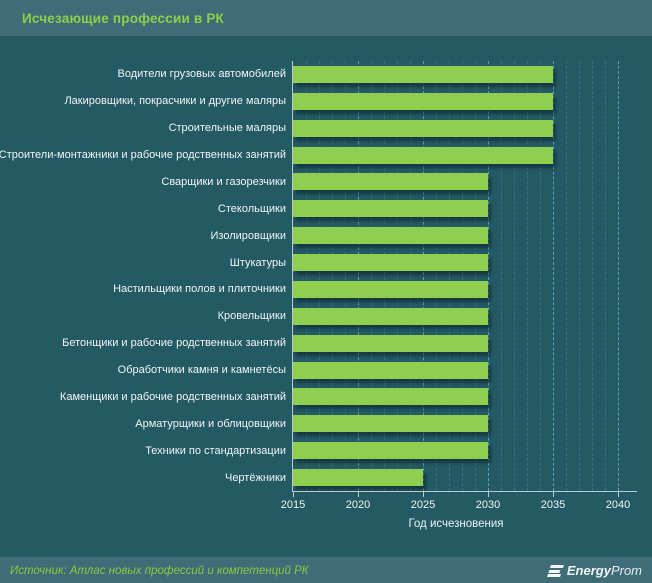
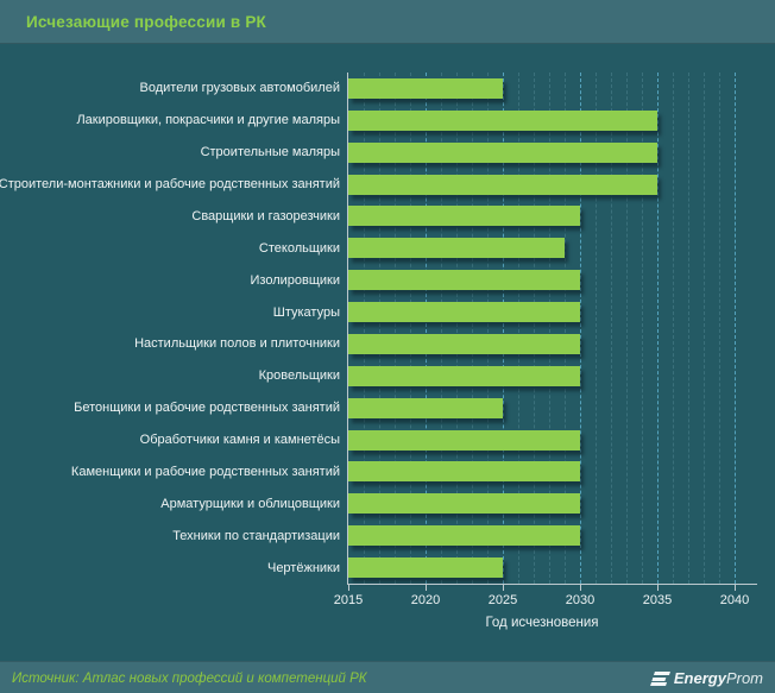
Водители грузовых автомобилей: 2035 -> 2025
Стекольщики: 2030 -> 2029
Бетонщики и рабочие родственных занятий: 2030 -> 2025
